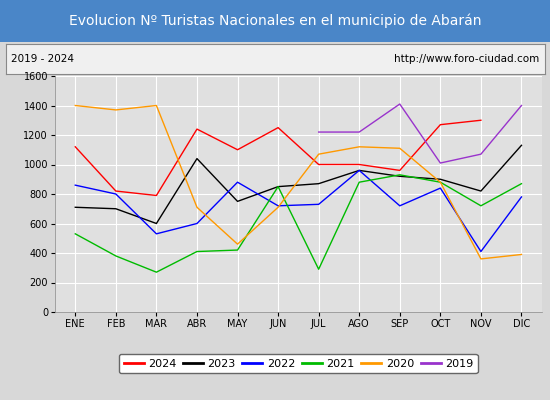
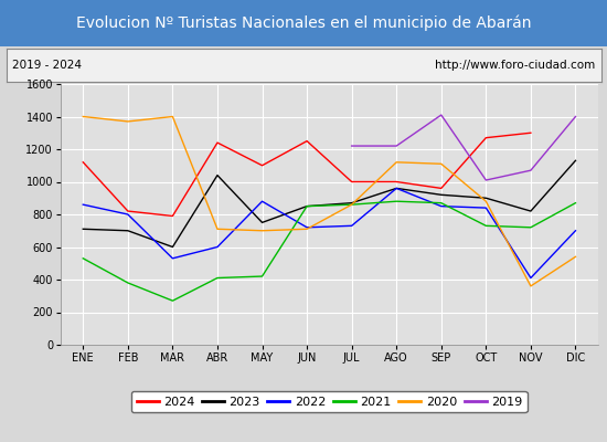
2020/MAY: 460 -> 700
2021/JUL: 290 -> 860
2020/JUL: 1070 -> 860
2022/SEP: 720 -> 850
2021/SEP: 930 -> 870
2021/OCT: 880 -> 730
2022/DIC: 780 -> 700
2020/DIC: 390 -> 540
